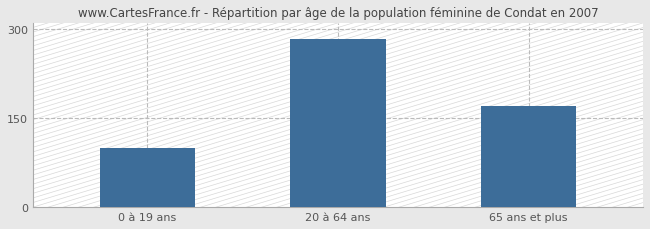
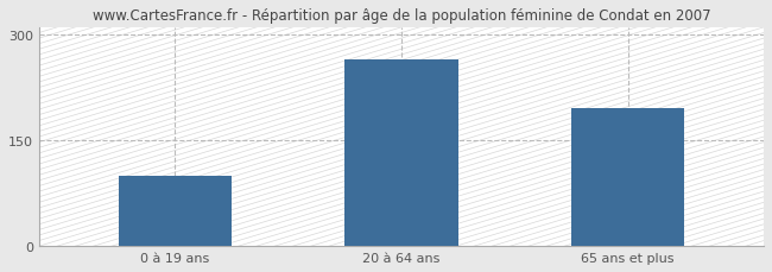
20 à 64 ans: 283 -> 264
65 ans et plus: 170 -> 196
